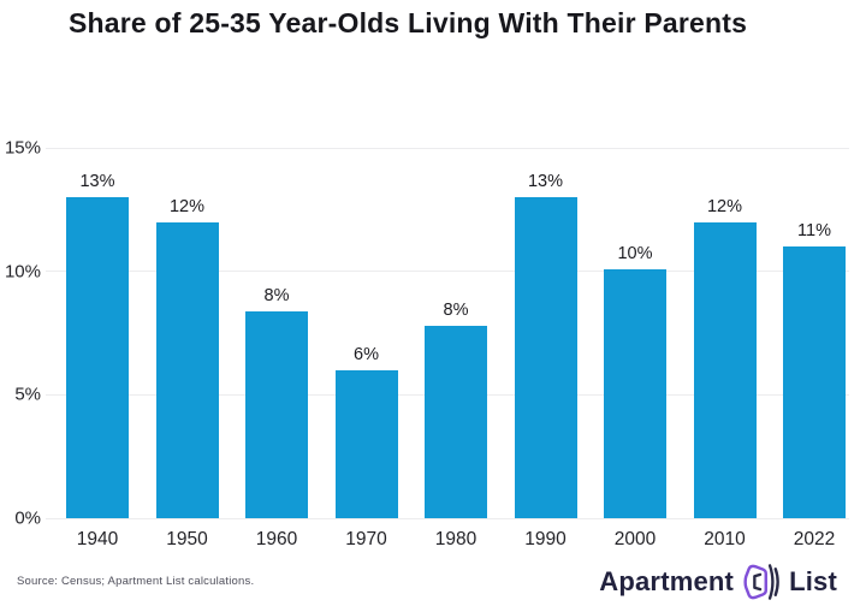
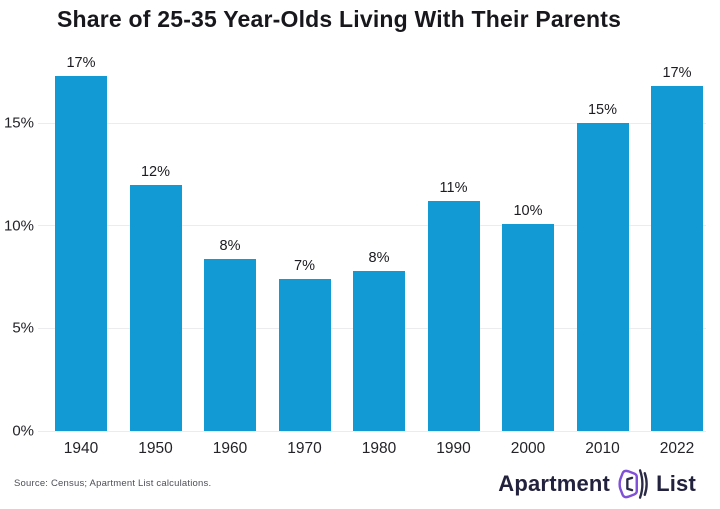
1940: 13% -> 17%
1970: 6% -> 7%
1990: 13% -> 11%
2010: 12% -> 15%
2022: 11% -> 17%
